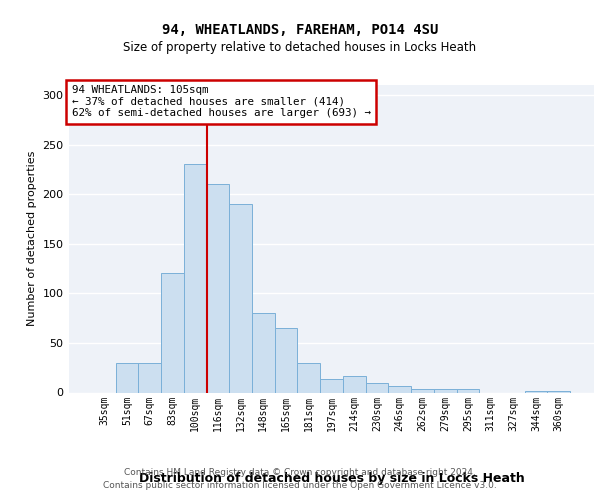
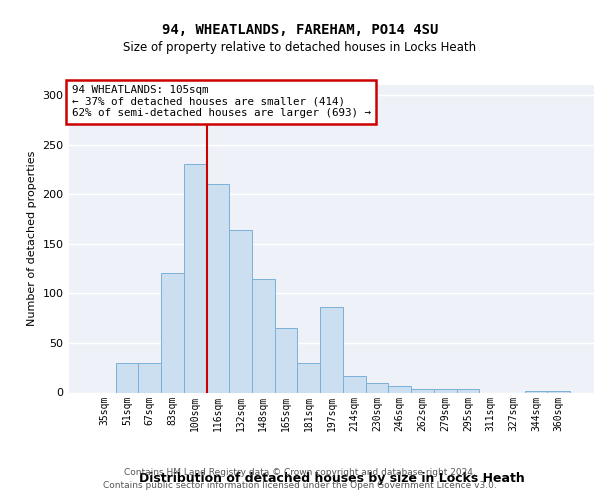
132sqm: 190 -> 164
148sqm: 80 -> 114
197sqm: 14 -> 86
